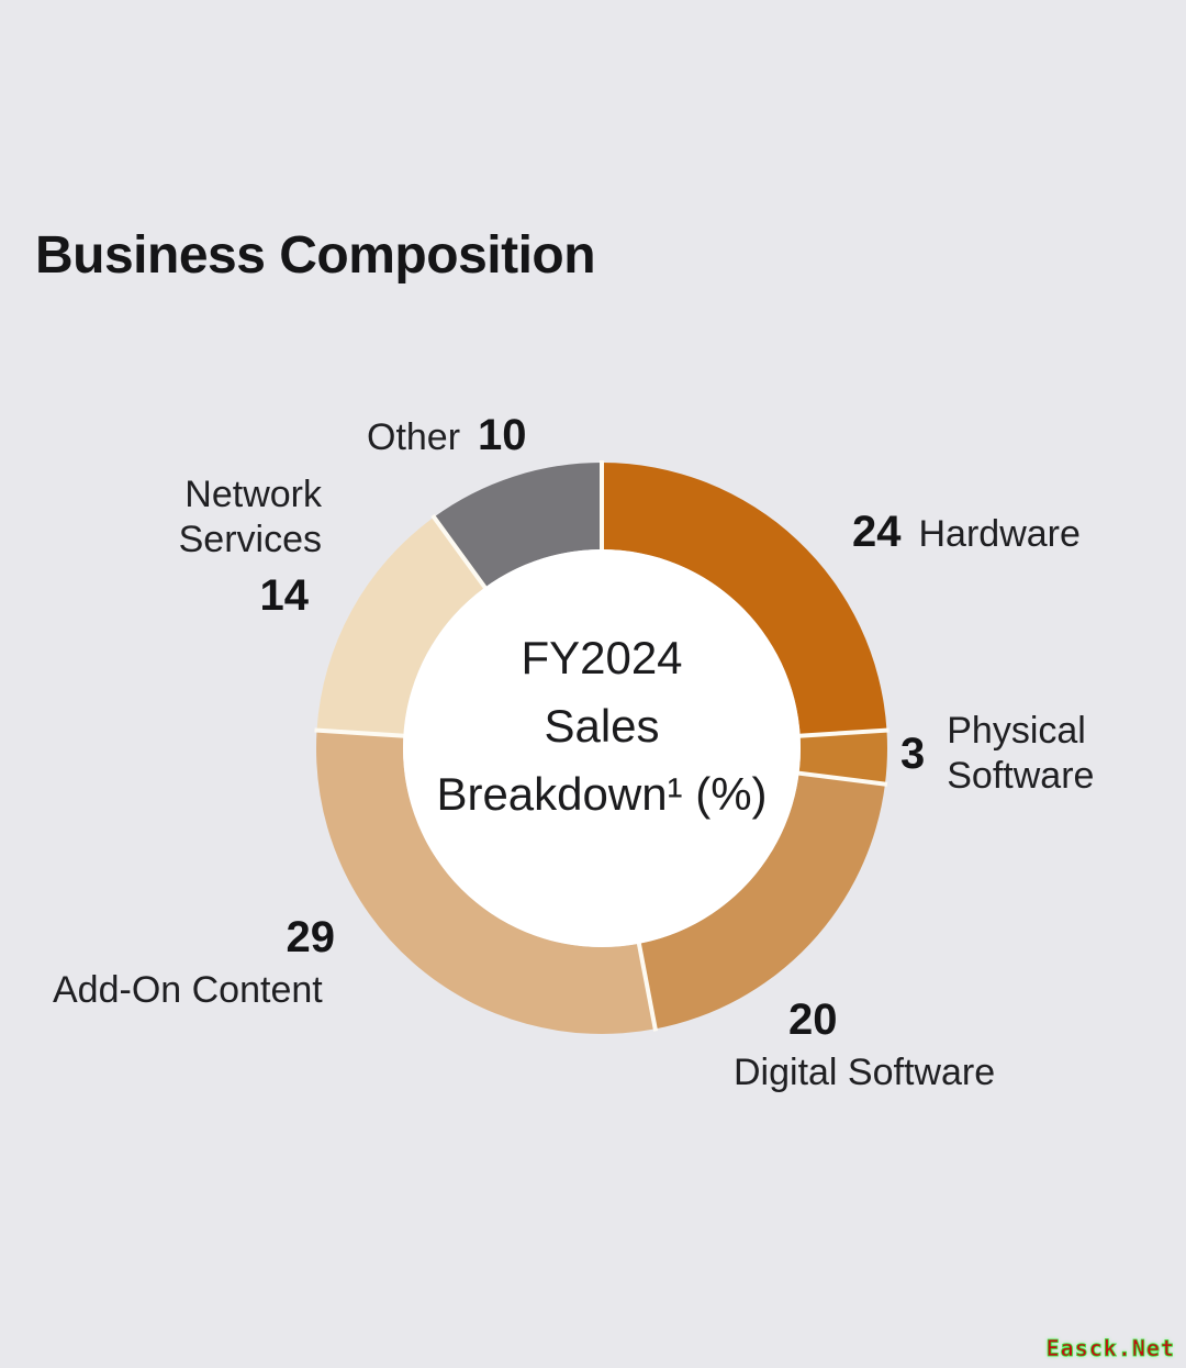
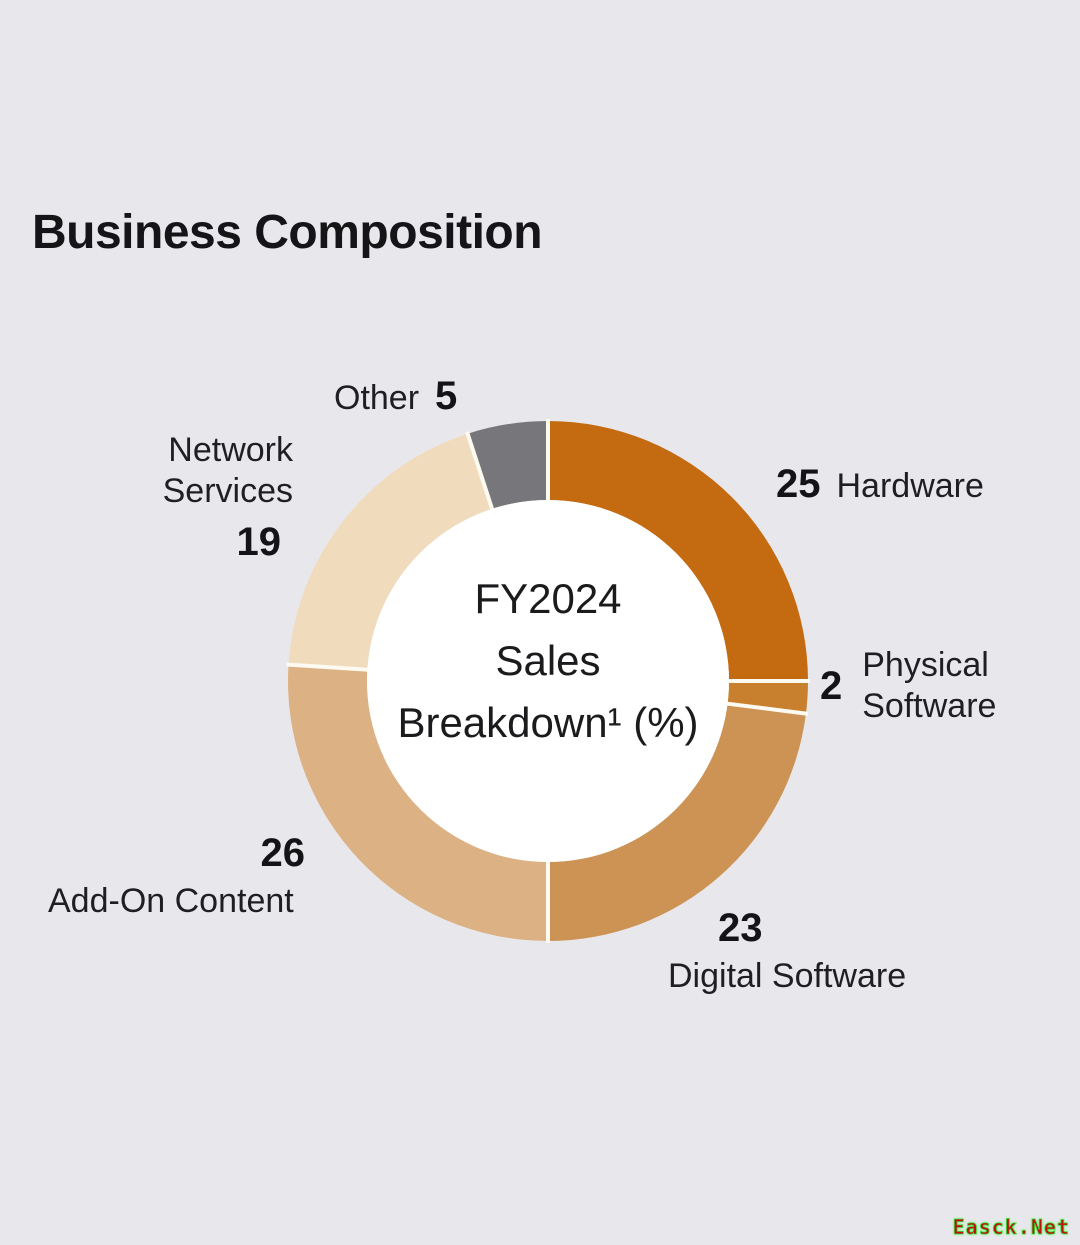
Hardware: 24 -> 25
Physical Software: 3 -> 2
Digital Software: 20 -> 23
Add-On Content: 29 -> 26
Network Services: 14 -> 19
Other: 10 -> 5
